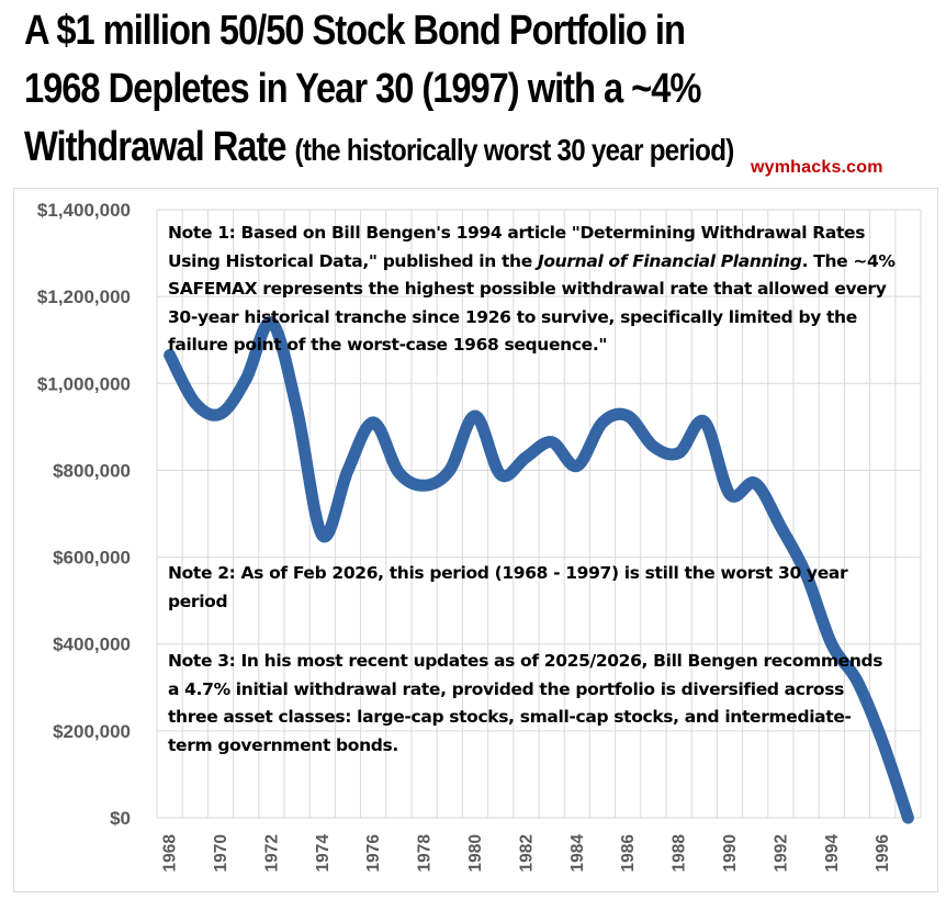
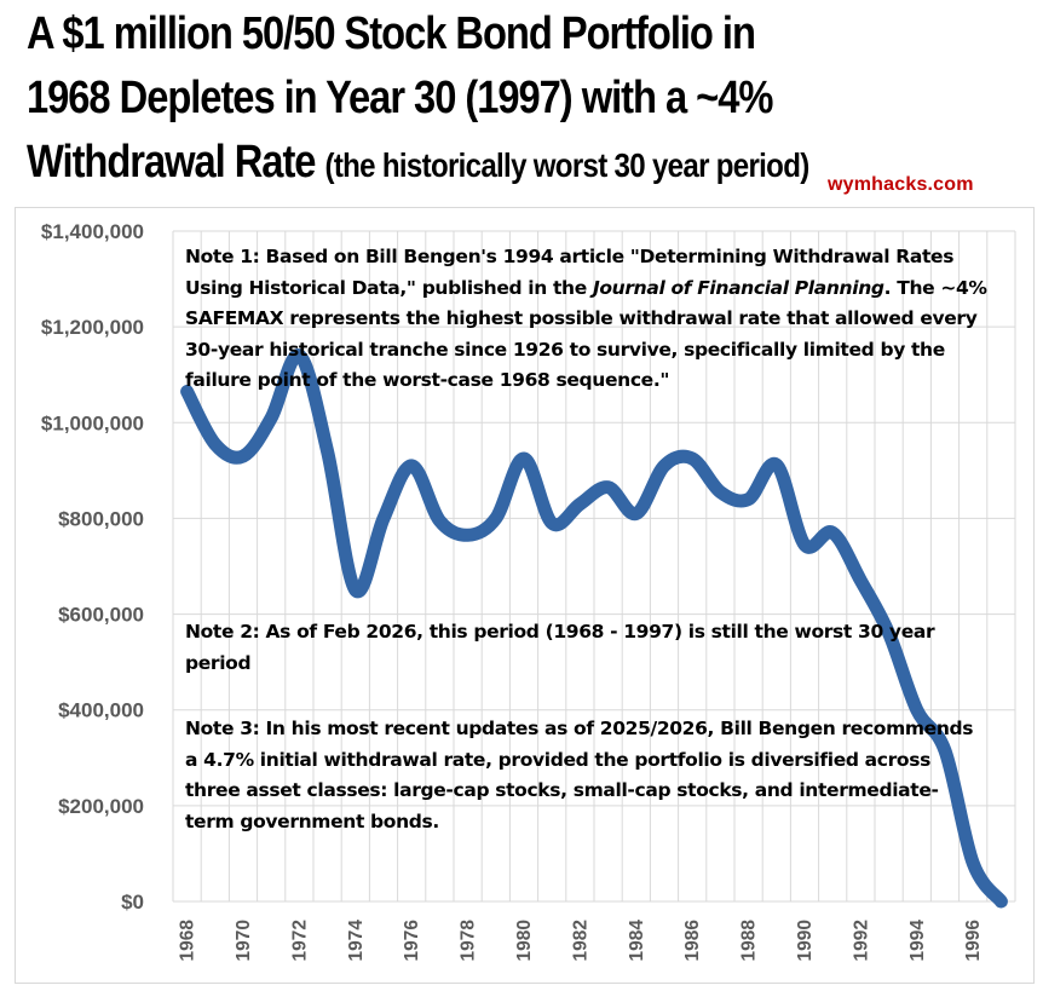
1996: $180000 -> $80000
